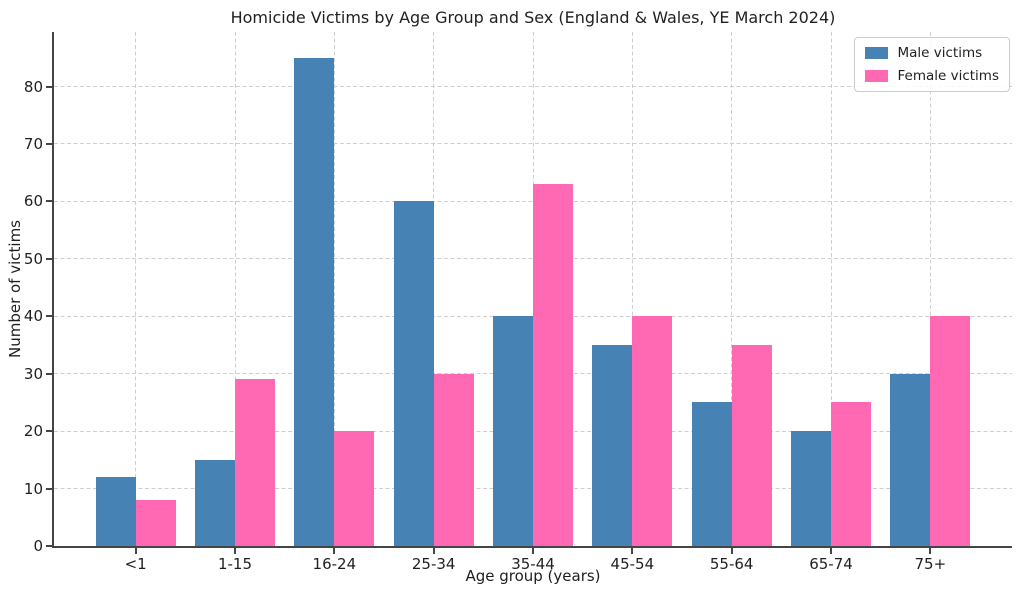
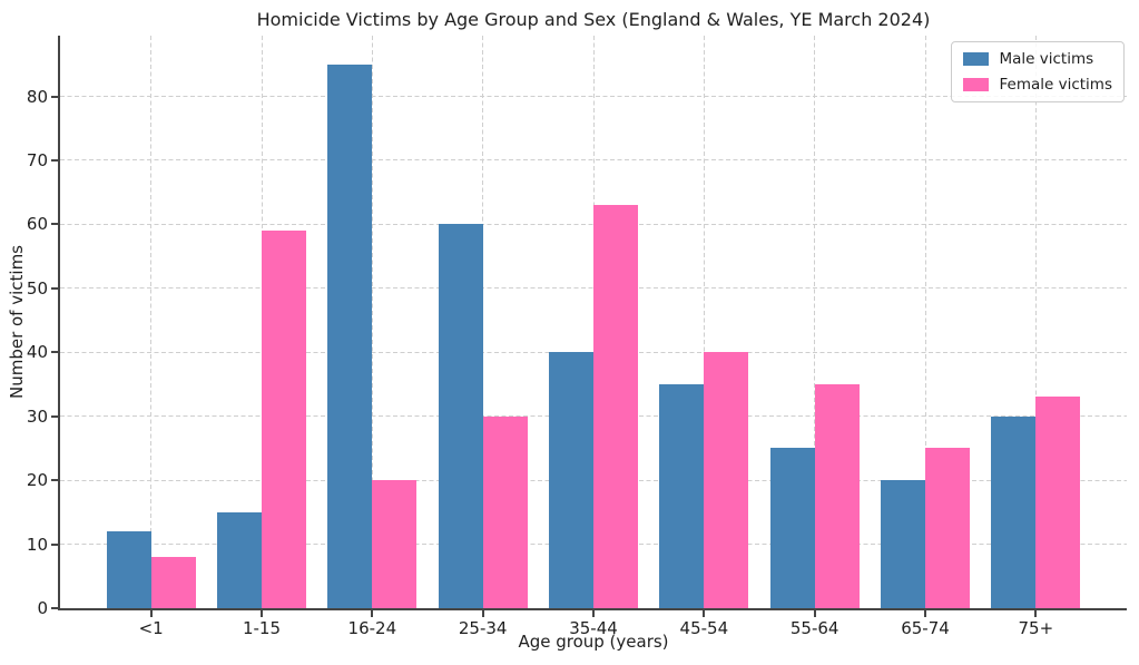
Female victims/1-15: 29 -> 59
Female victims/75+: 40 -> 33
